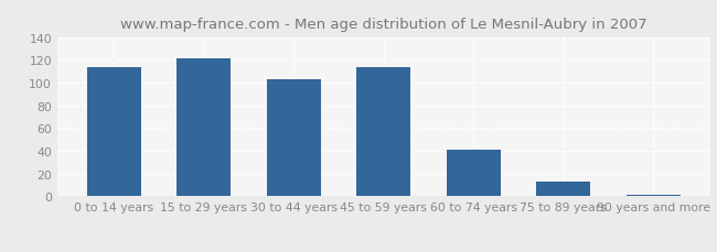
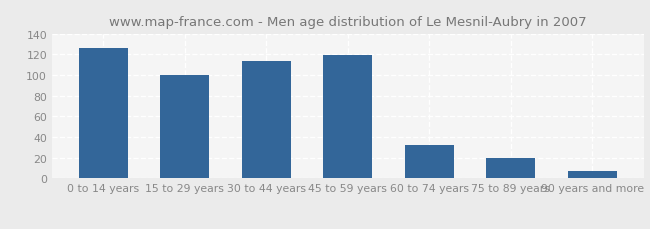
0 to 14 years: 113 -> 126
15 to 29 years: 121 -> 100
30 to 44 years: 103 -> 113
45 to 59 years: 113 -> 119
60 to 74 years: 41 -> 32
75 to 89 years: 13 -> 20
90 years and more: 1 -> 7
